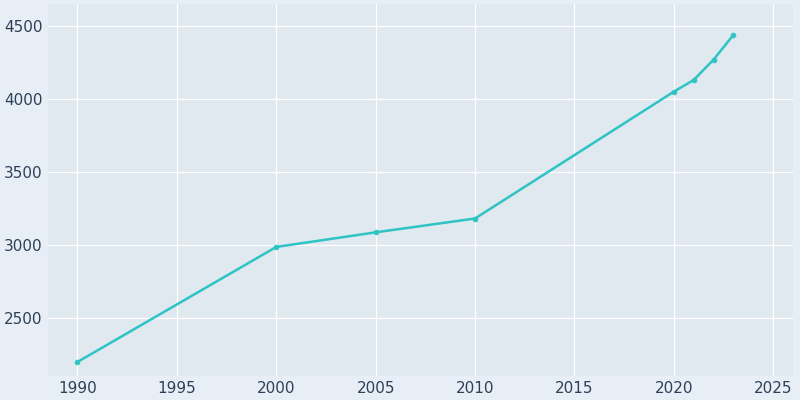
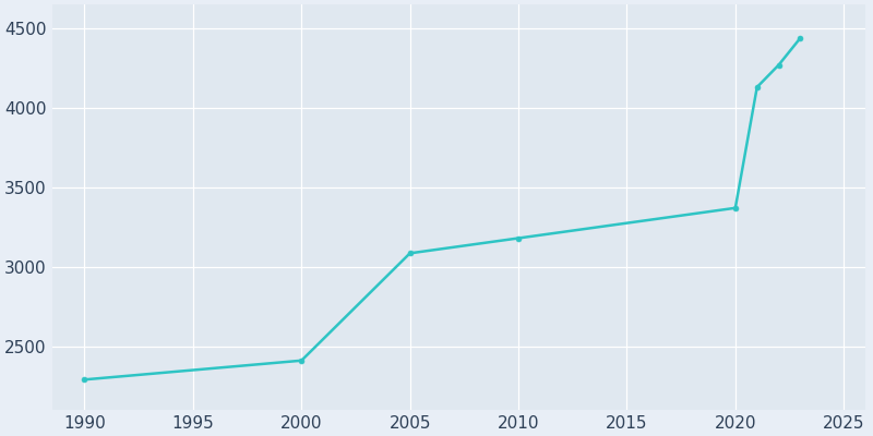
1990: 2200 -> 2290
2000: 2980 -> 2410
2020: 4050 -> 3370
